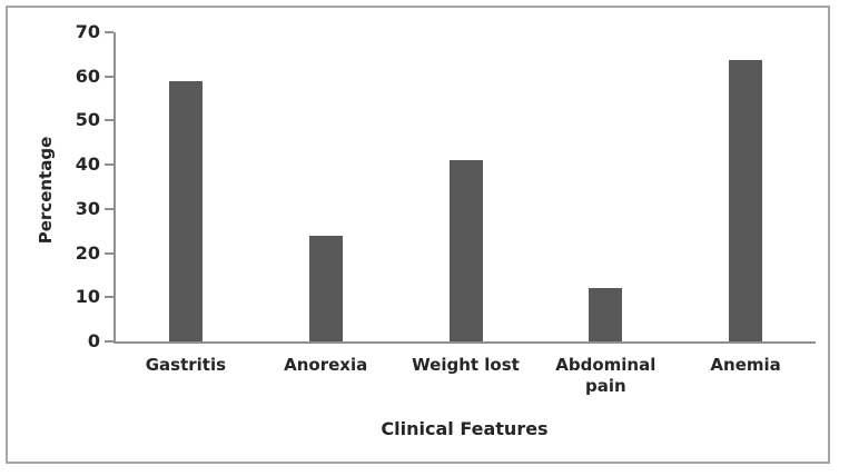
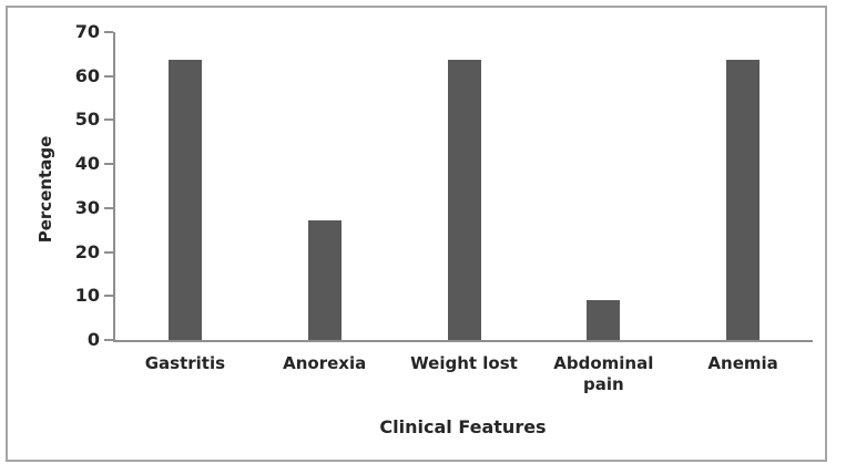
Gastritis: 59 -> 64
Anorexia: 24 -> 27
Weight lost: 41 -> 64
Abdominal pain: 12 -> 9
